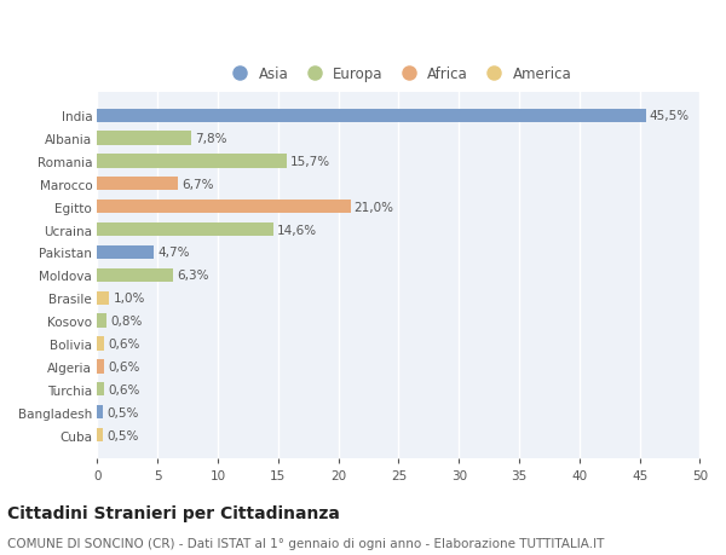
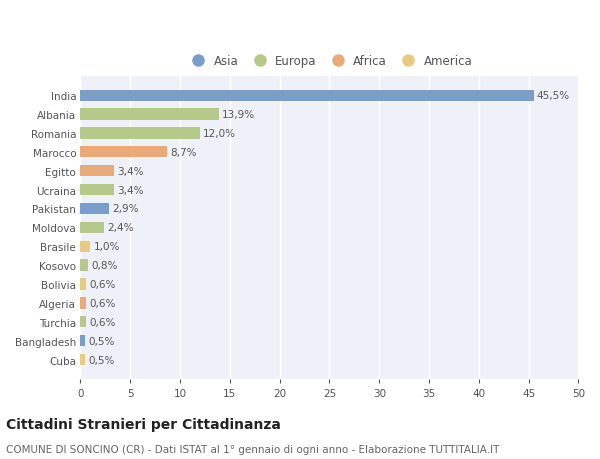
Albania: 7,8% -> 13,9%
Romania: 15,7% -> 12,0%
Marocco: 6,7% -> 8,7%
Egitto: 21,0% -> 3,4%
Ucraina: 14,6% -> 3,4%
Pakistan: 4,7% -> 2,9%
Moldova: 6,3% -> 2,4%
